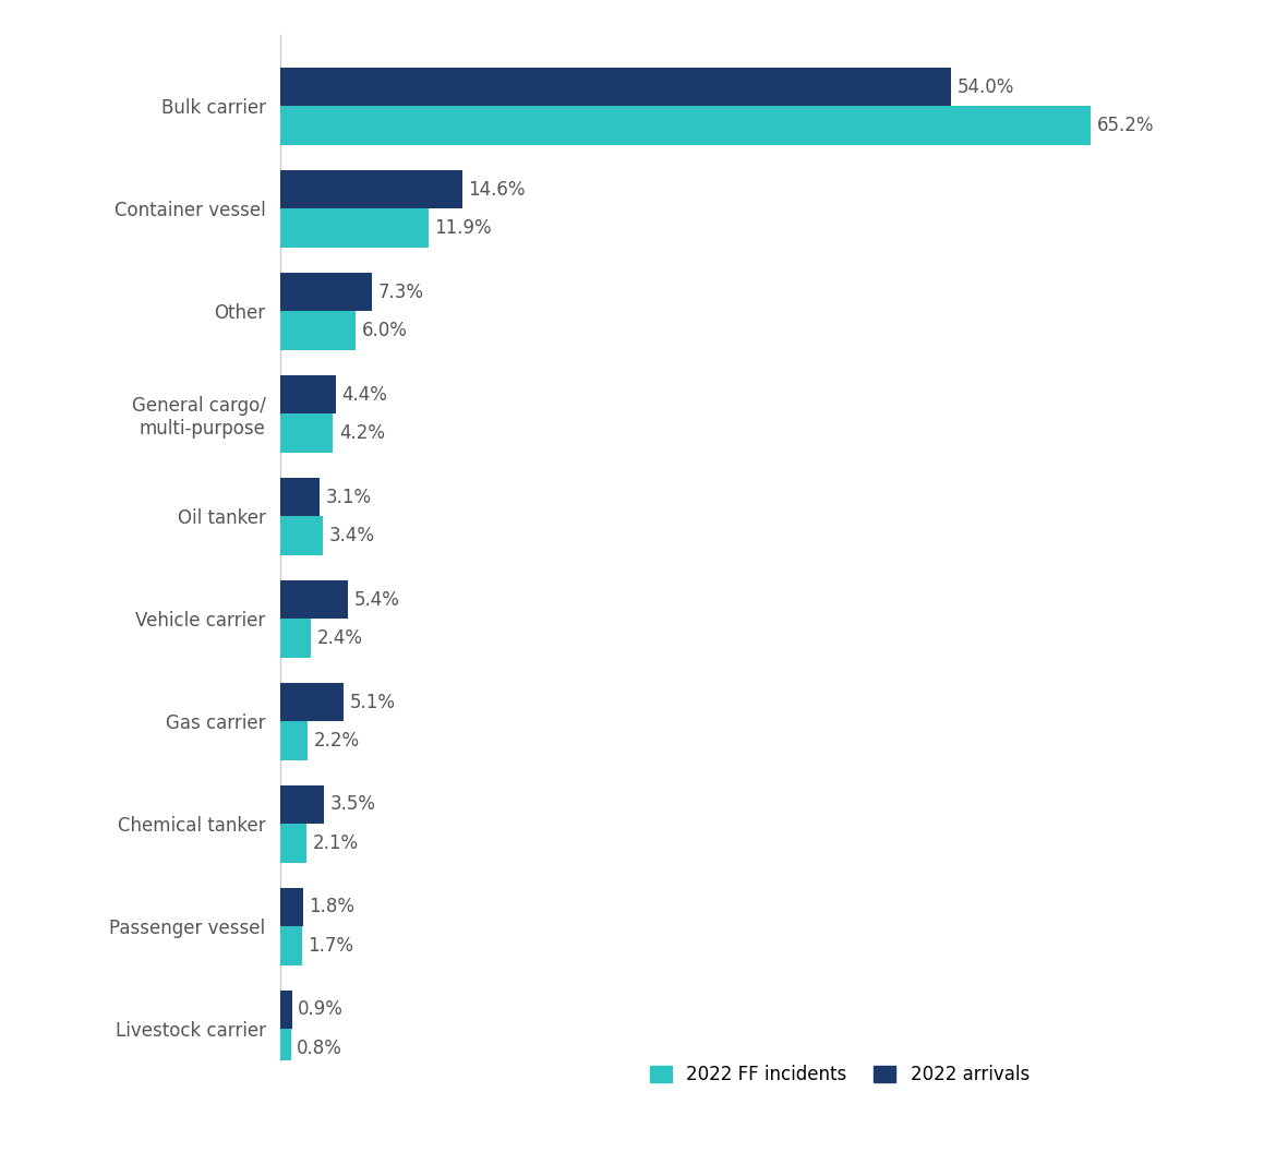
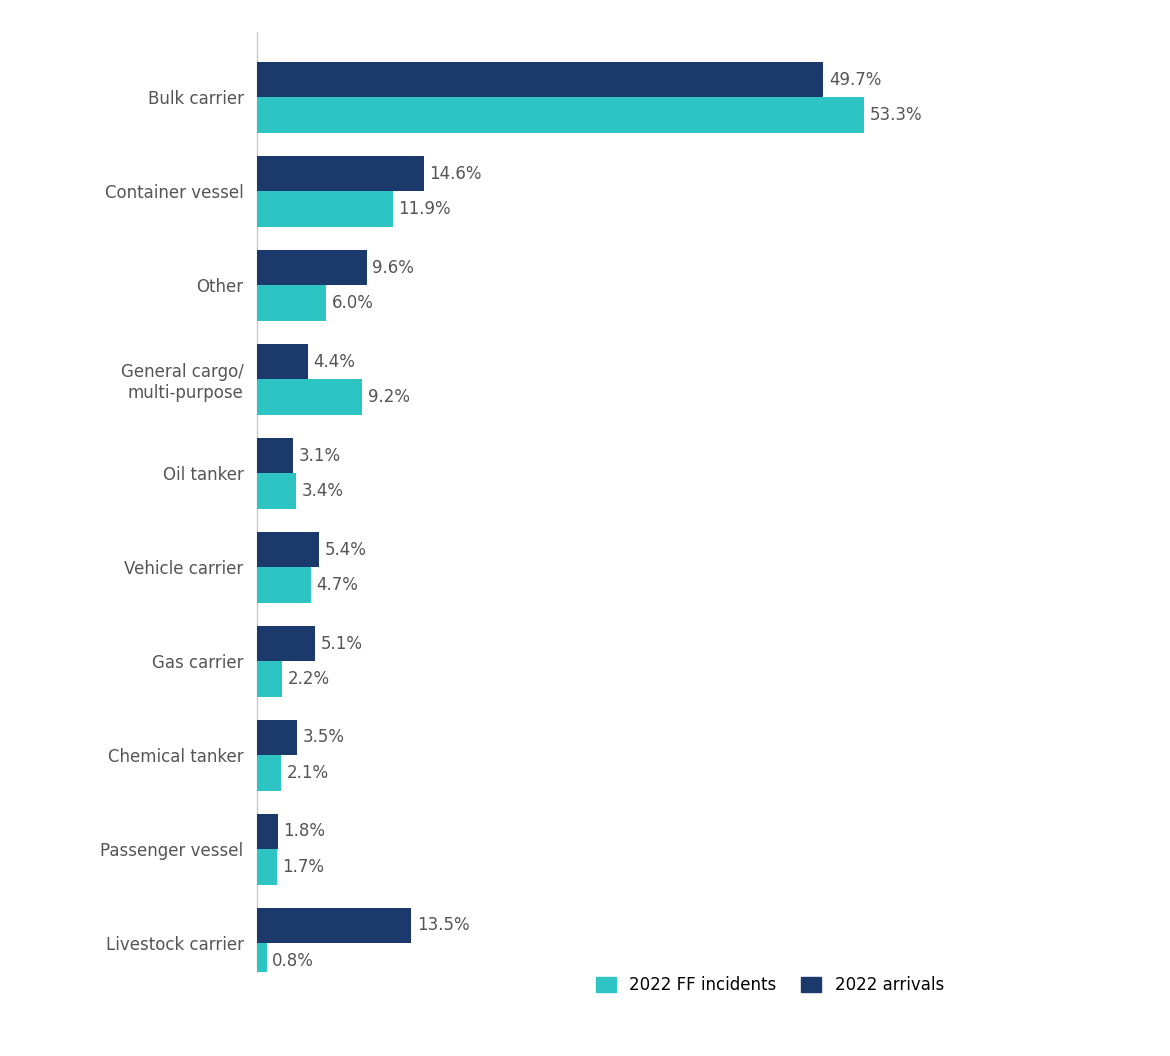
2022 arrivals/Bulk carrier: 54.0% -> 49.7%
2022 FF incidents/Bulk carrier: 65.2% -> 53.3%
2022 arrivals/Other: 7.3% -> 9.6%
2022 FF incidents/General cargo/ multi-purpose: 4.2% -> 9.2%
2022 FF incidents/Vehicle carrier: 2.4% -> 4.7%
2022 arrivals/Livestock carrier: 0.9% -> 13.5%
